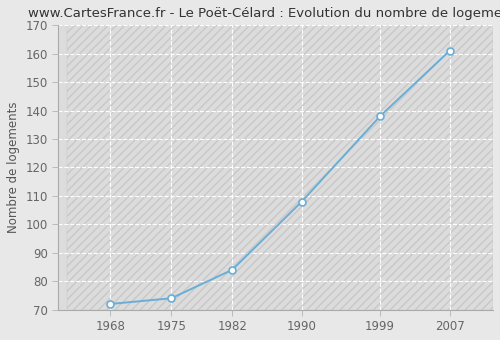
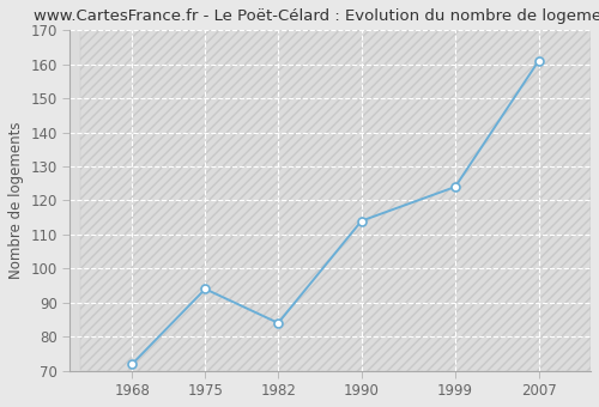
1975: 74 -> 94
1990: 108 -> 114
1999: 138 -> 124
